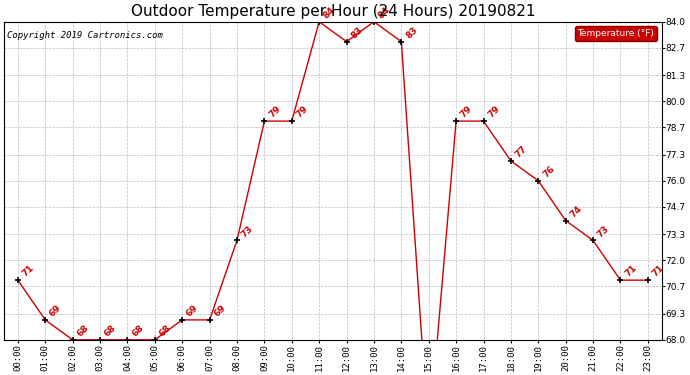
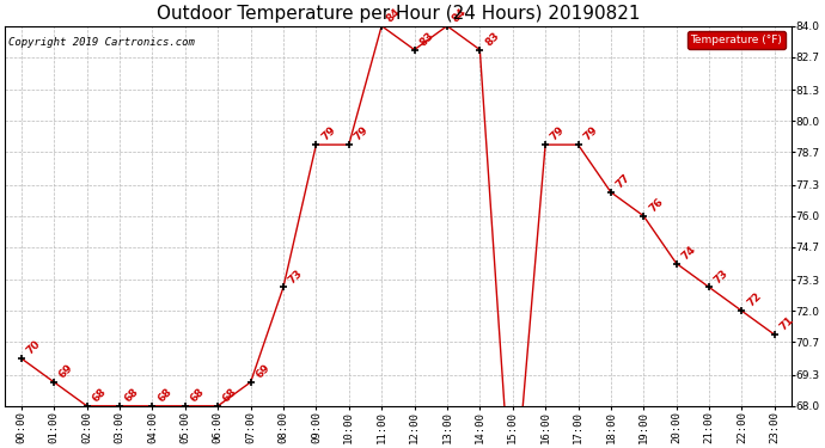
00:00: 71 -> 70
06:00: 69 -> 68
22:00: 71 -> 72
